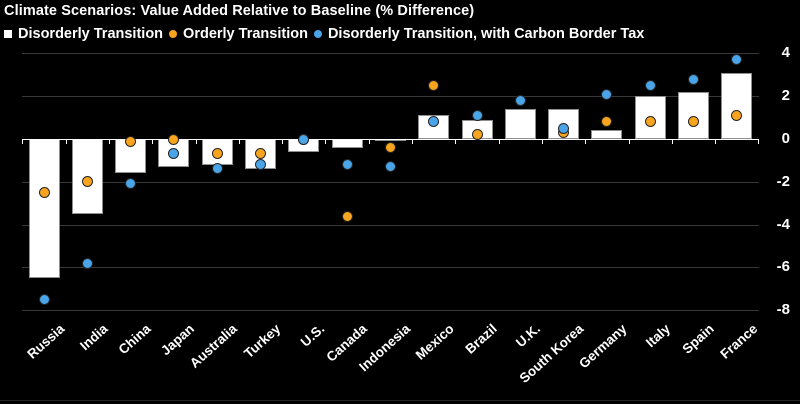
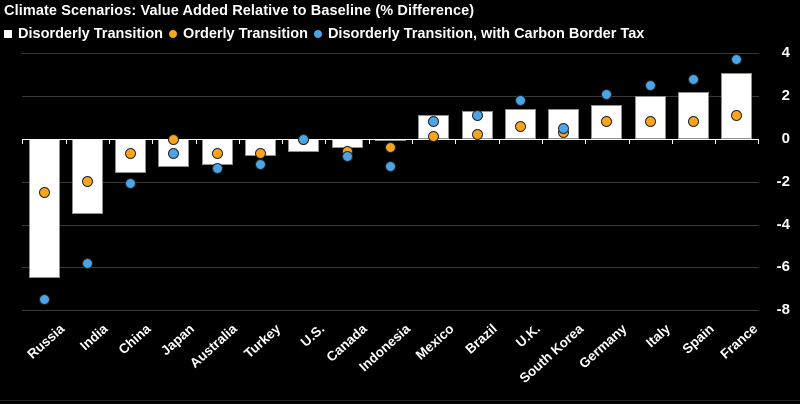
Orderly Transition/China: -0.1 -> -0.7
Disorderly Transition/Turkey: -1.4 -> -0.8
Orderly Transition/Canada: -3.6 -> -0.6
Disorderly Transition, with Carbon Border Tax/Canada: -1.2 -> -0.8
Orderly Transition/Mexico: 2.5 -> 0.1
Disorderly Transition/Brazil: 0.9 -> 1.3
Orderly Transition/U.K.: 1.8 -> 0.6
Disorderly Transition/Germany: 0.4 -> 1.6
